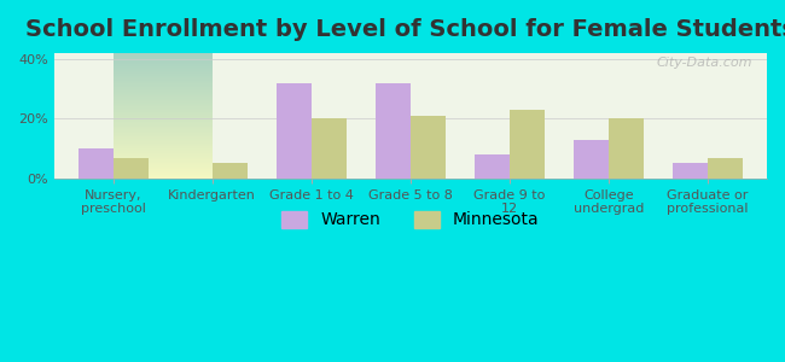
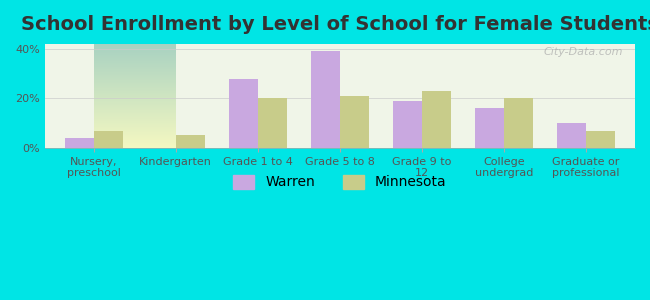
Warren/Nursery, preschool: 10% -> 4%
Warren/Grade 1 to 4: 32% -> 28%
Warren/Grade 5 to 8: 32% -> 39%
Warren/Grade 9 to 12: 8% -> 19%
Warren/College undergrad: 13% -> 16%
Warren/Graduate or professional: 5% -> 10%
